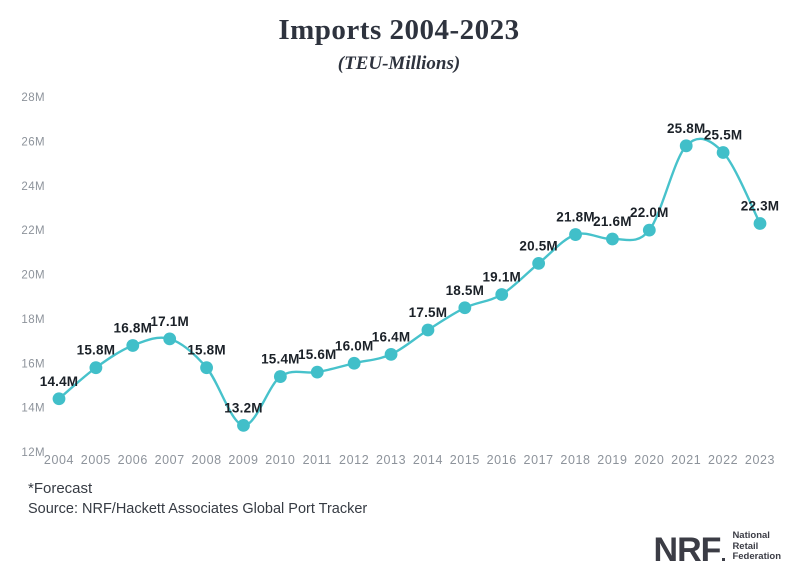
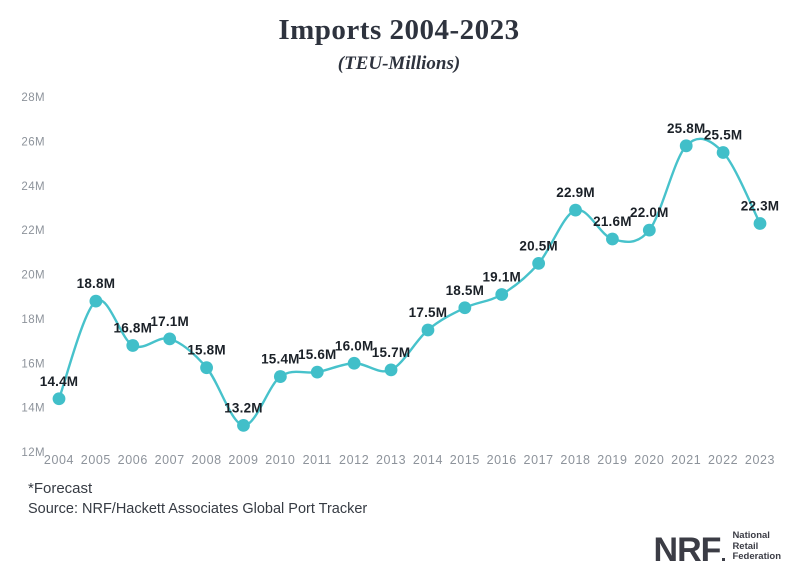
2005: 15.8M -> 18.8M
2013: 16.4M -> 15.7M
2018: 21.8M -> 22.9M
